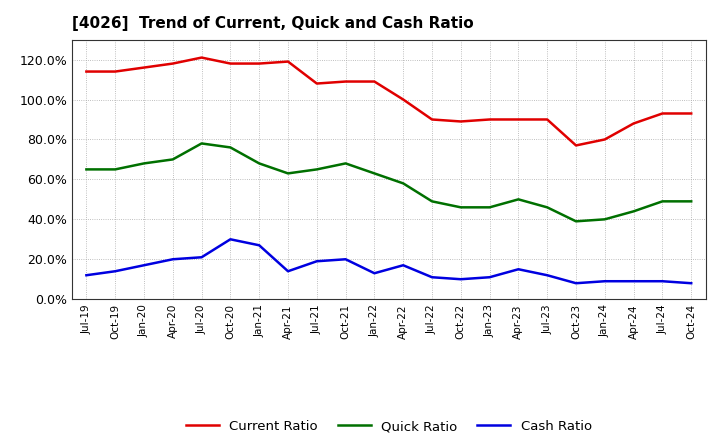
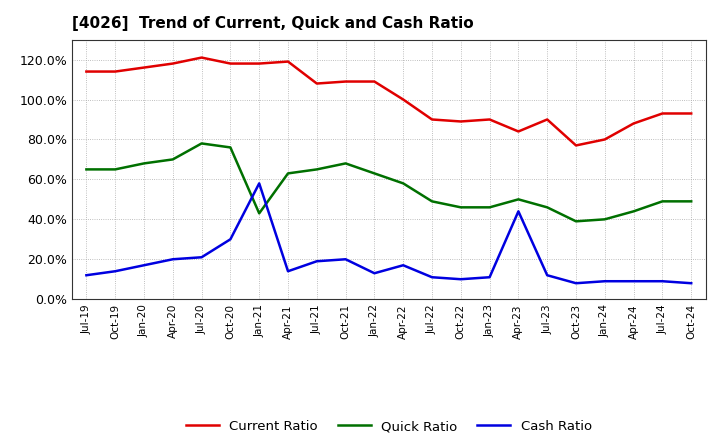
Quick Ratio/Jan-21: 68% -> 43%
Cash Ratio/Jan-21: 27% -> 58%
Current Ratio/Apr-23: 90% -> 84%
Cash Ratio/Apr-23: 15% -> 44%
